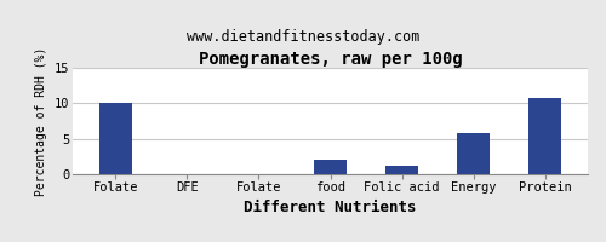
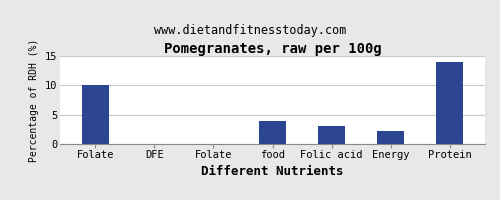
food: 2.0 -> 4.0
Folic acid: 1.2 -> 3.0
Energy: 5.8 -> 2.2
Protein: 10.8 -> 14.0
